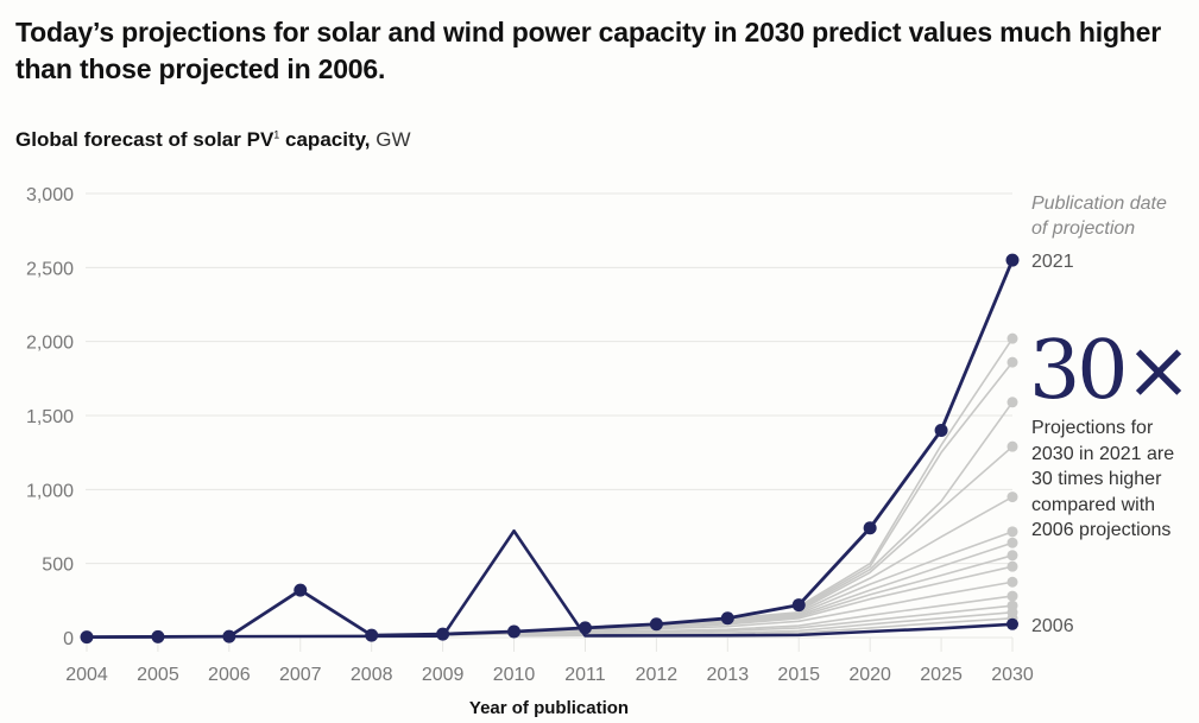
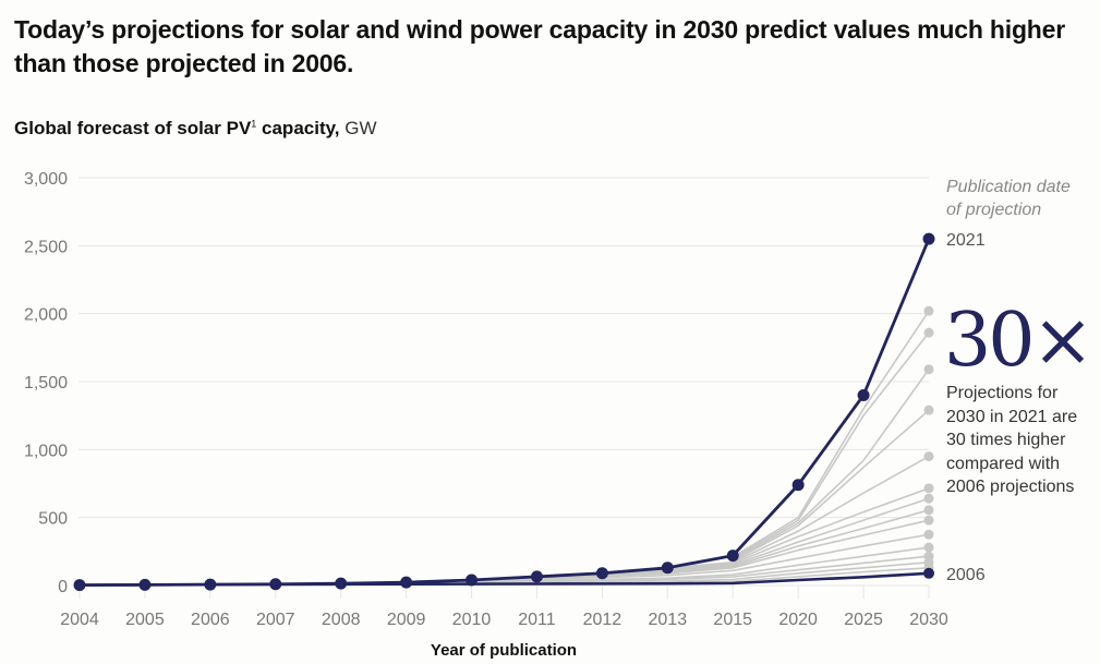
2021/2007: 320 -> 10
2006/2010: 720 -> 10
